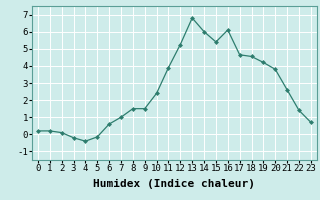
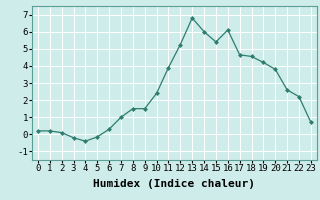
6: 0.6 -> 0.3
22: 1.4 -> 2.2
